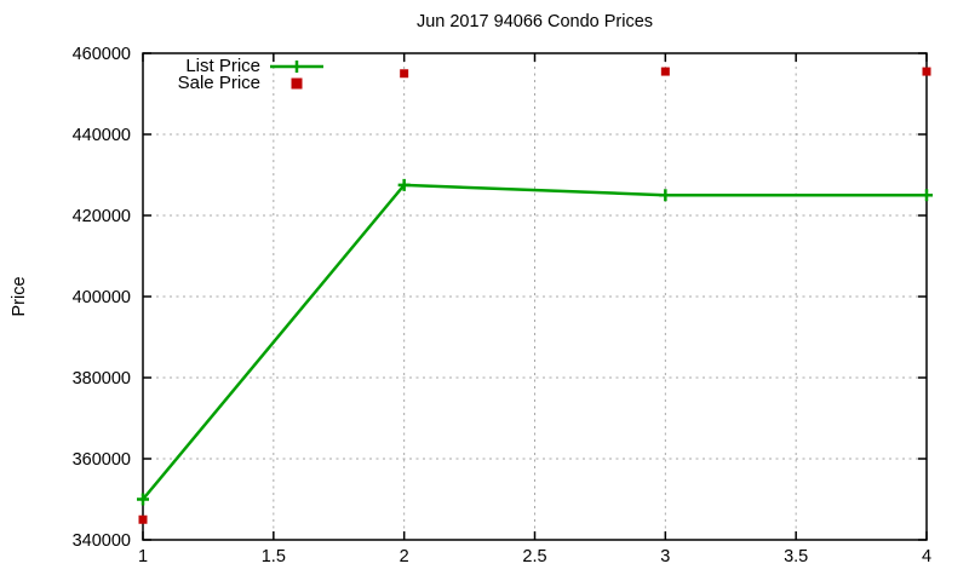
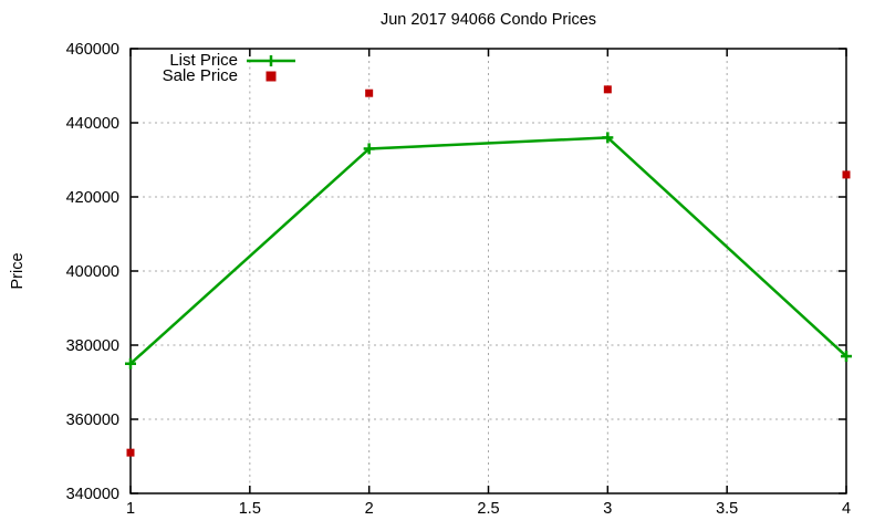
List Price/1: 350000 -> 375000
Sale Price/1: 345000 -> 351000
List Price/2: 428000 -> 433000
Sale Price/2: 455000 -> 448000
List Price/3: 425000 -> 436000
Sale Price/3: 456000 -> 449000
List Price/4: 425000 -> 377000
Sale Price/4: 456000 -> 426000
